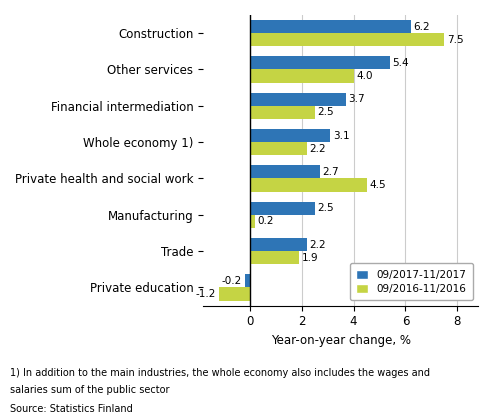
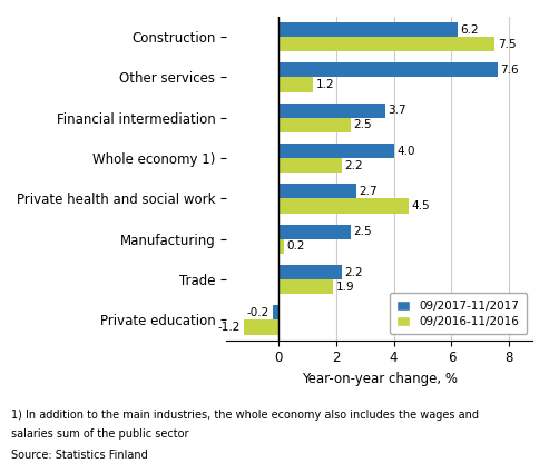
09/2017-11/2017/Other services: 5.4 -> 7.6
09/2016-11/2016/Other services: 4.0 -> 1.2
09/2017-11/2017/Whole economy 1): 3.1 -> 4.0
